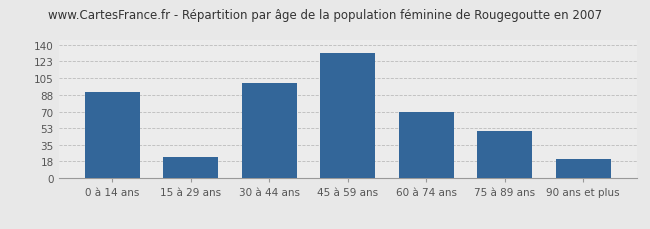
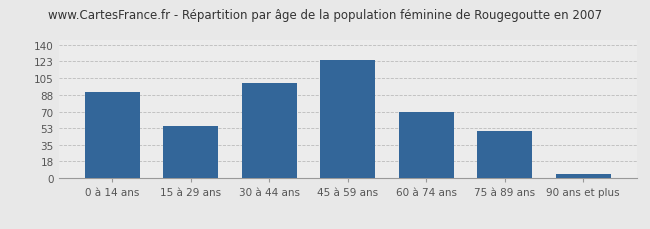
15 à 29 ans: 22 -> 55
45 à 59 ans: 132 -> 124
90 ans et plus: 20 -> 5
